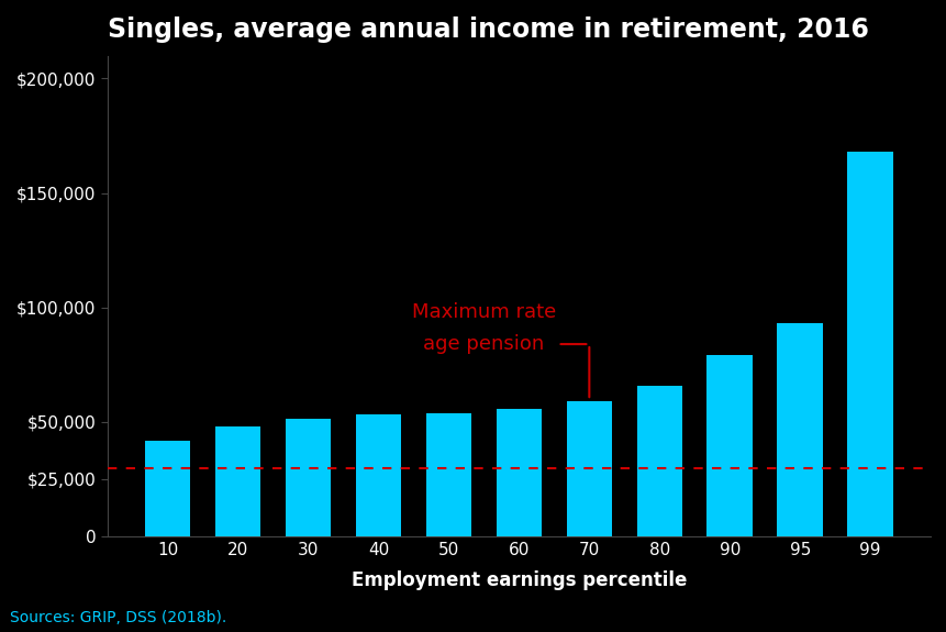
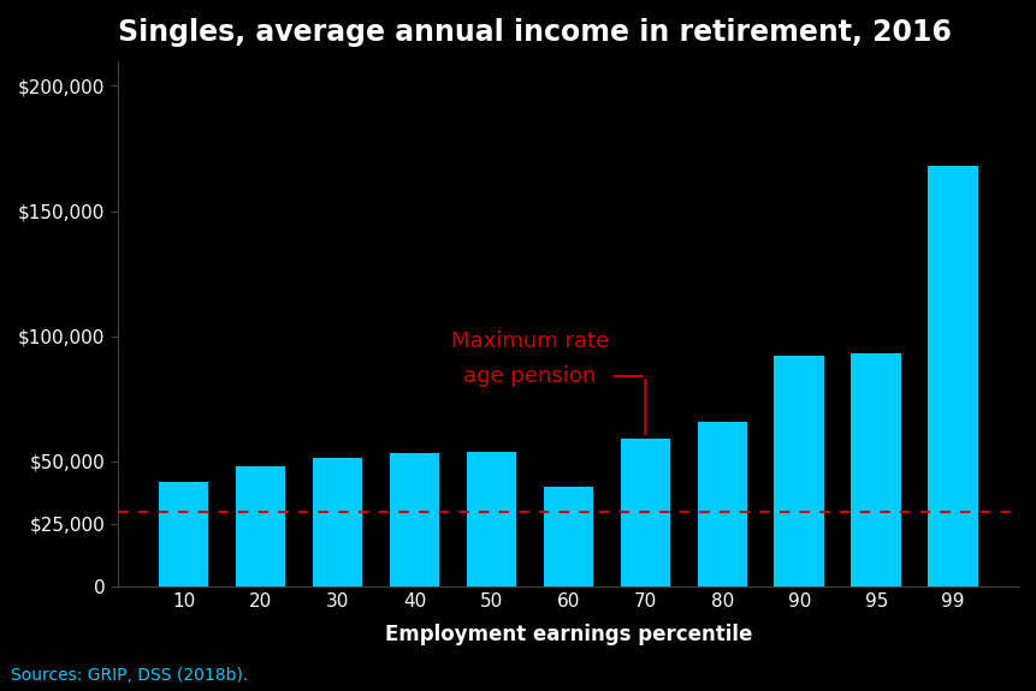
60: $55,500 -> $40,000
90: $79,000 -> $92,000
